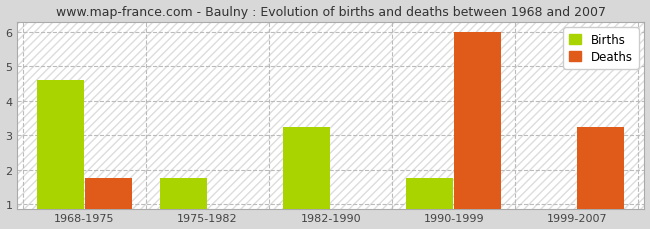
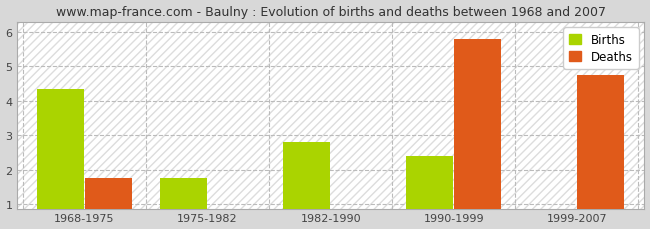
Births/1968-1975: 4.60 -> 4.35
Births/1982-1990: 3.25 -> 2.80
Births/1990-1999: 1.75 -> 2.40
Deaths/1990-1999: 6.00 -> 5.80
Deaths/1999-2007: 3.25 -> 4.75
